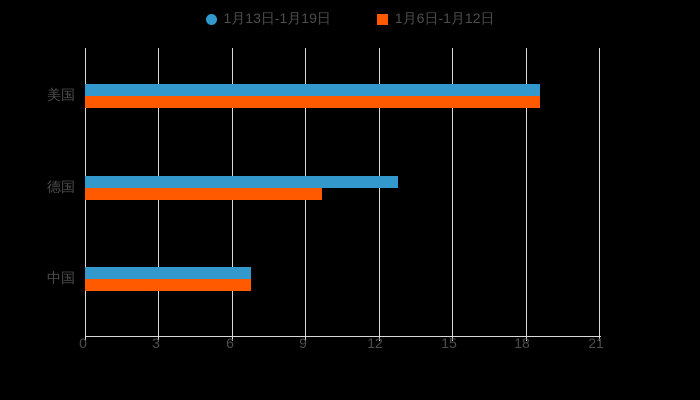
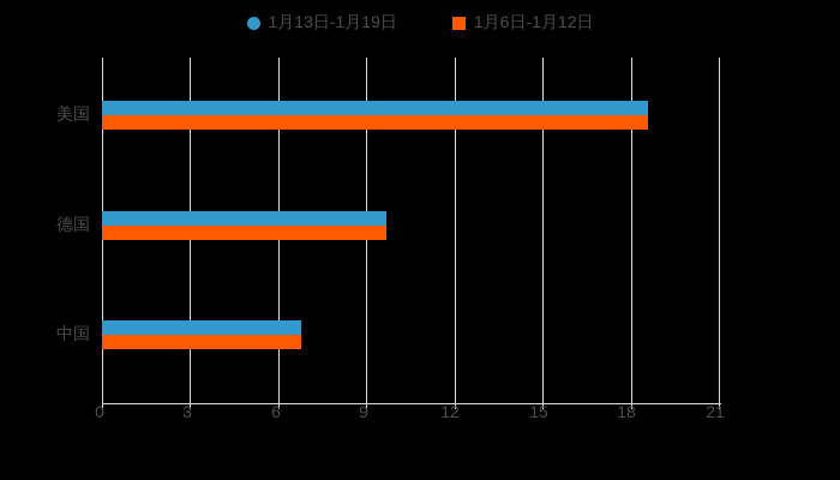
1月13日-1月19日/德国: 12.8 -> 9.7
